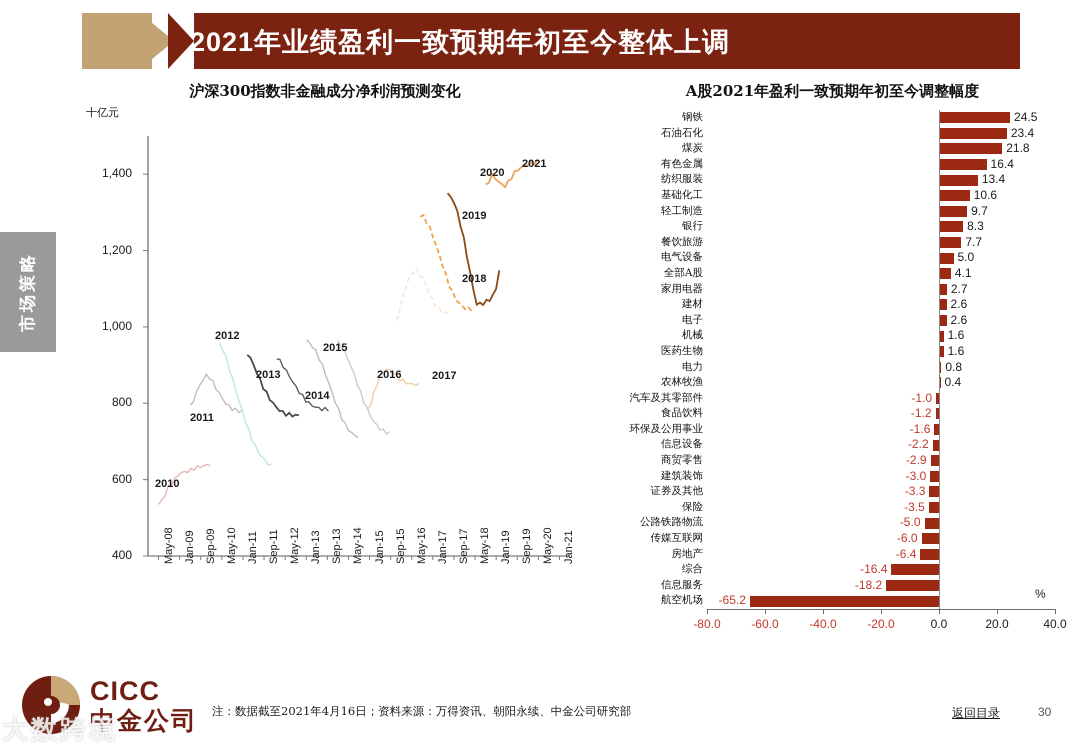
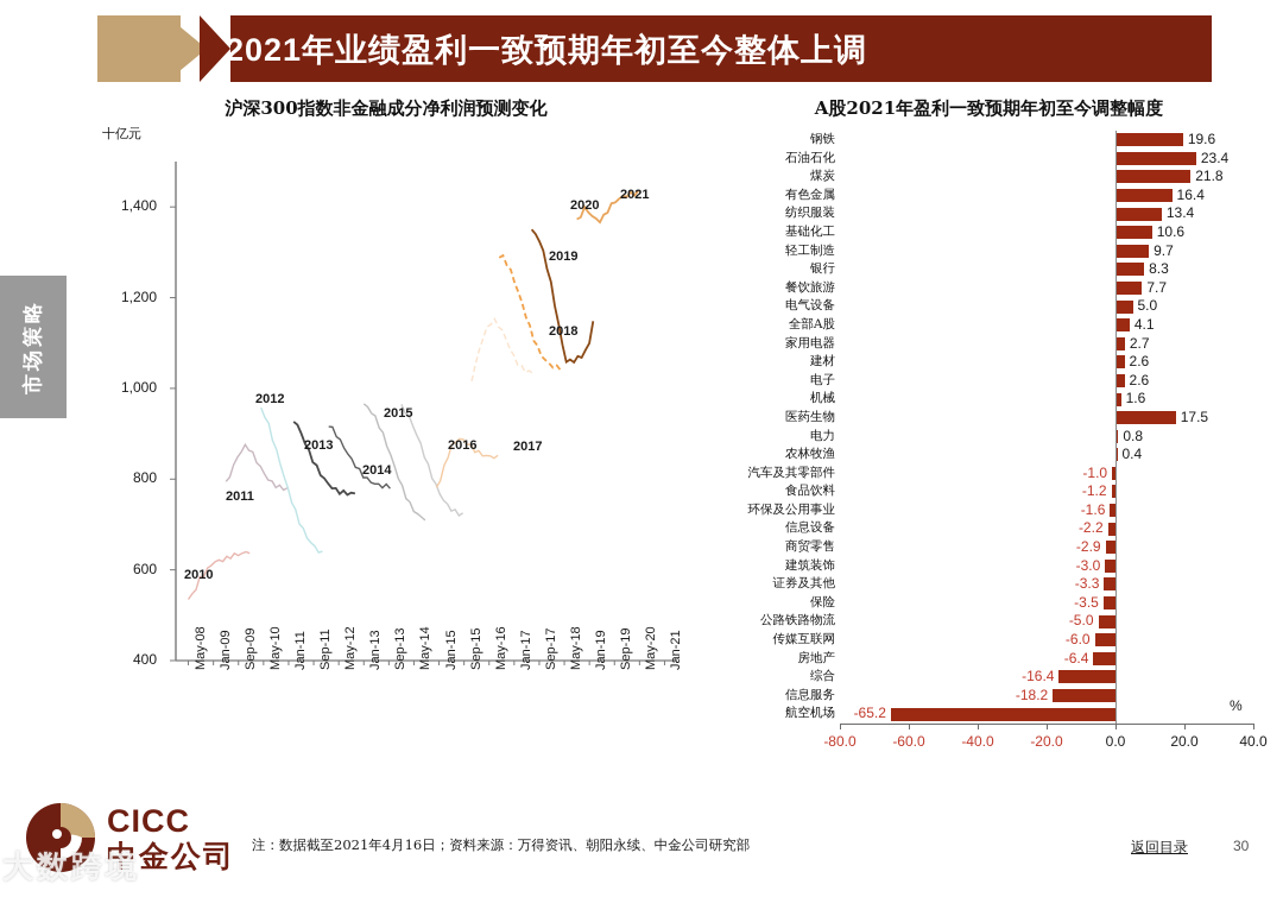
A股2021年盈利一致预期年初至今调整幅度/钢铁: 24.5 -> 19.6
A股2021年盈利一致预期年初至今调整幅度/医药生物: 1.6 -> 17.5
